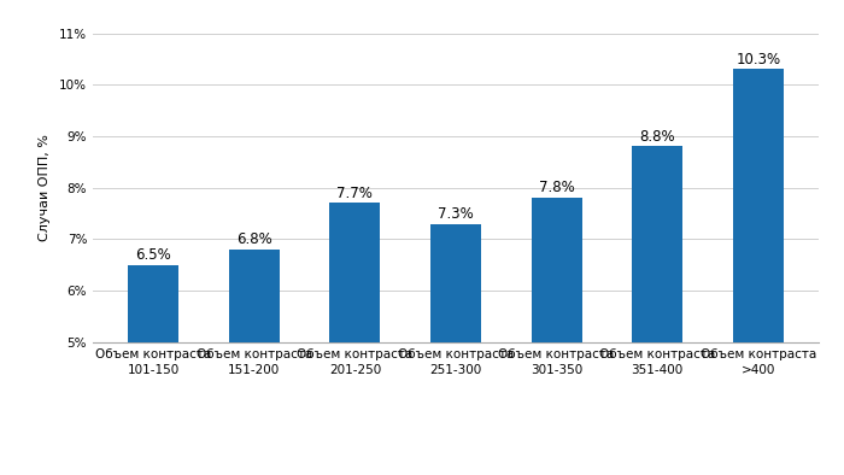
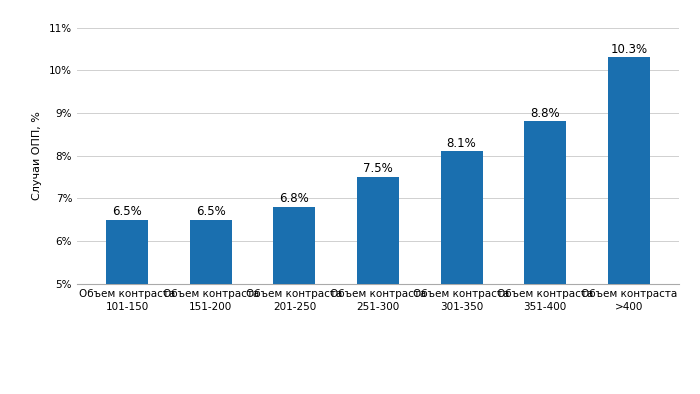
Объем контраста 151-200: 6.8% -> 6.5%
Объем контраста 201-250: 7.7% -> 6.8%
Объем контраста 251-300: 7.3% -> 7.5%
Объем контраста 301-350: 7.8% -> 8.1%
